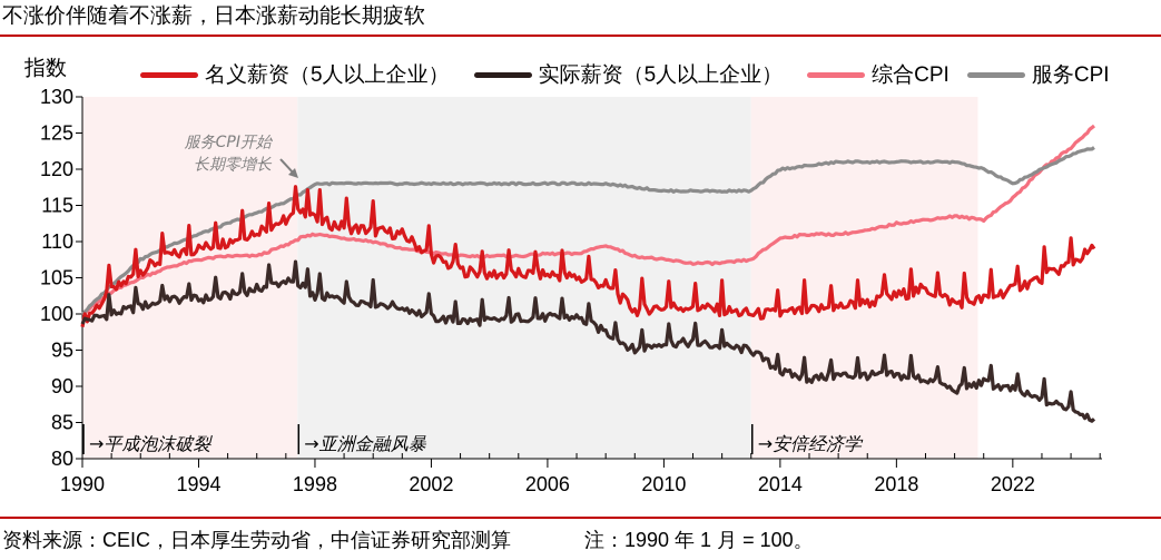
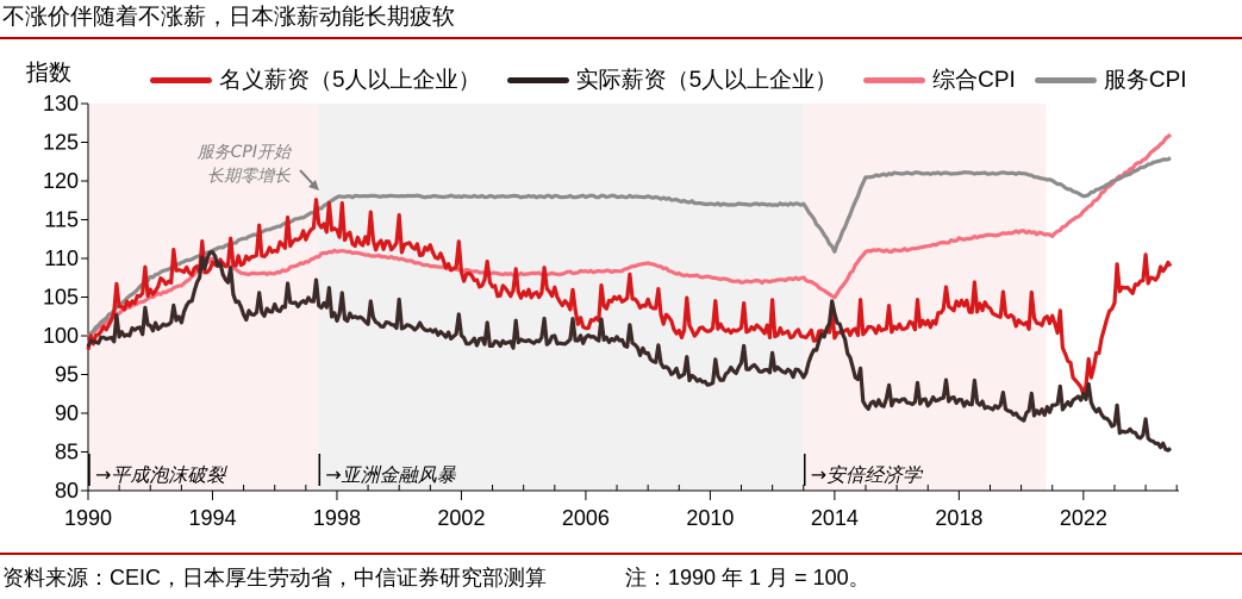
实际薪资（5人以上企业）/1994: 102 -> 111
综合CPI/1994: 108 -> 110
名义薪资（5人以上企业）/2006: 106 -> 101
实际薪资（5人以上企业）/2010: 96 -> 94
实际薪资（5人以上企业）/2014: 92 -> 103
综合CPI/2014: 110 -> 105
服务CPI/2014: 120 -> 111
名义薪资（5人以上企业）/2018: 102 -> 104
名义薪资（5人以上企业）/2022: 104 -> 92
实际薪资（5人以上企业）/2022: 90 -> 92
